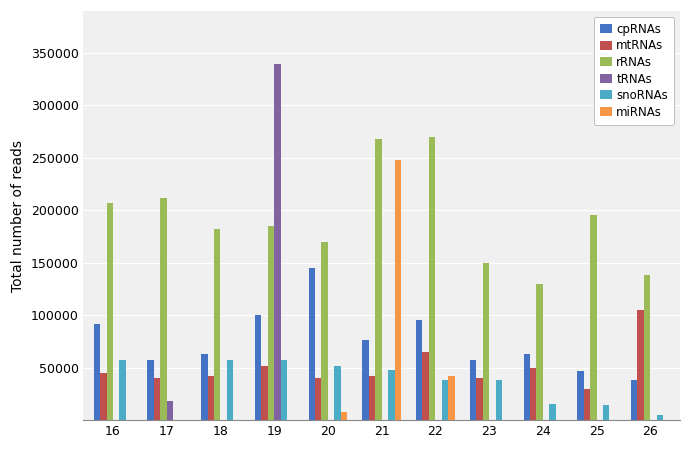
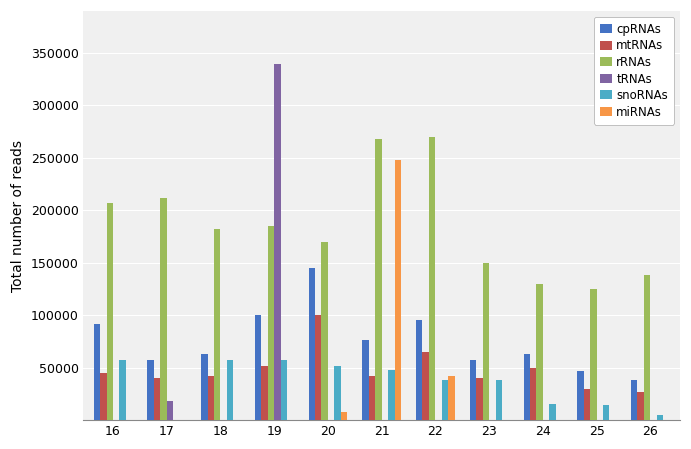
mtRNAs/20: 40000 -> 100000
rRNAs/25: 196000 -> 125000
mtRNAs/26: 105000 -> 27000
